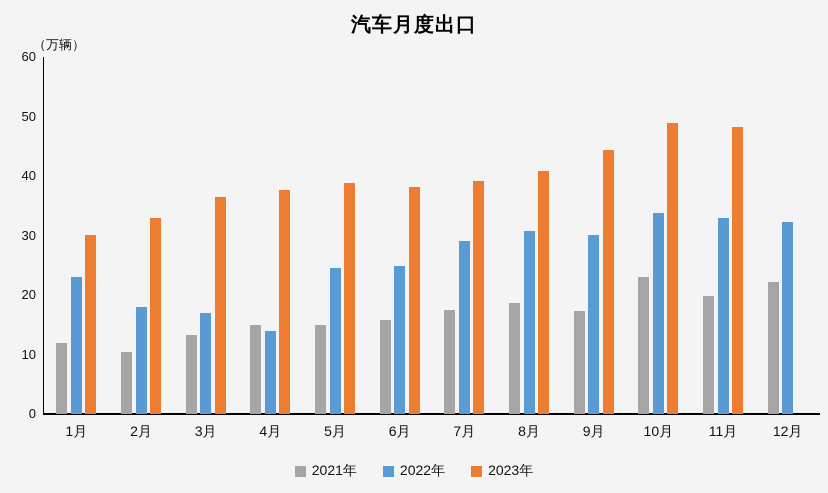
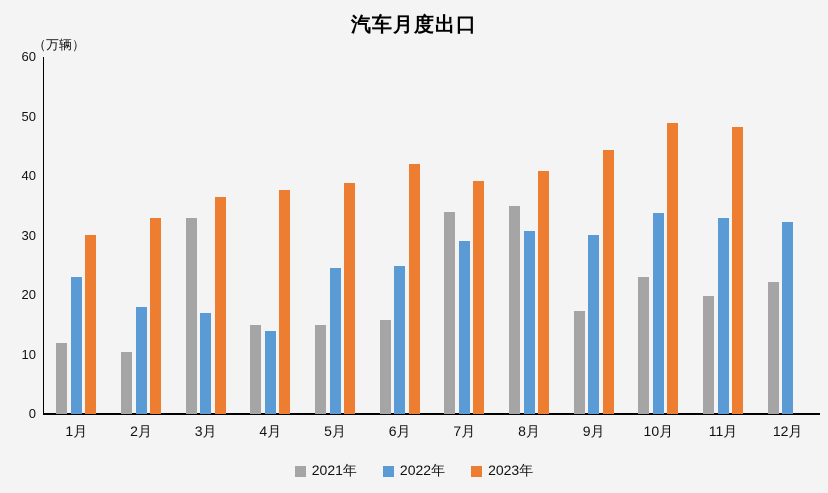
2021年/3月: 13 -> 33
2023年/6月: 38 -> 42
2021年/7月: 17 -> 34
2021年/8月: 19 -> 35
